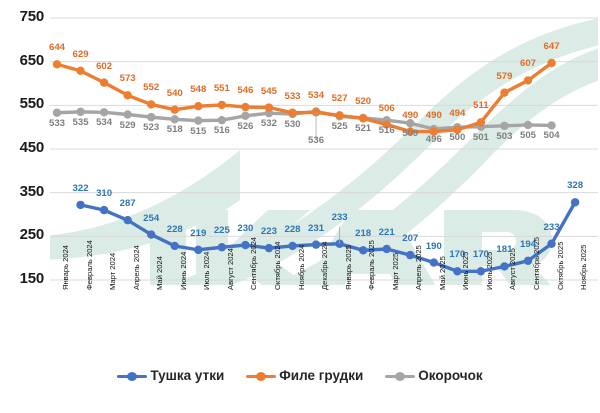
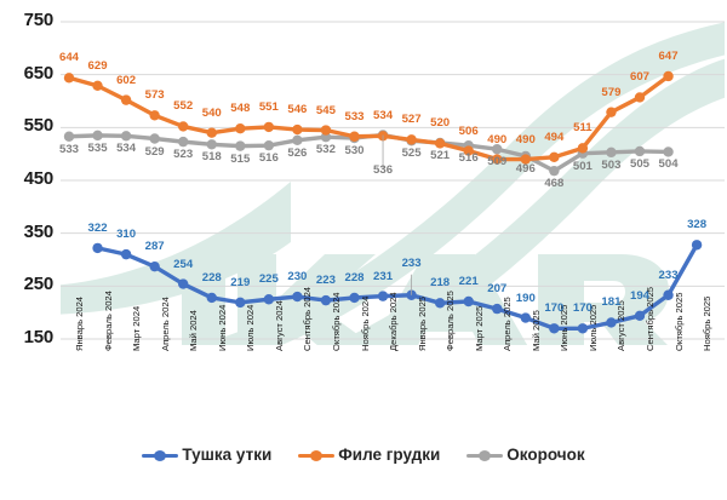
Окорочок/Июнь 2025: 500 -> 468
